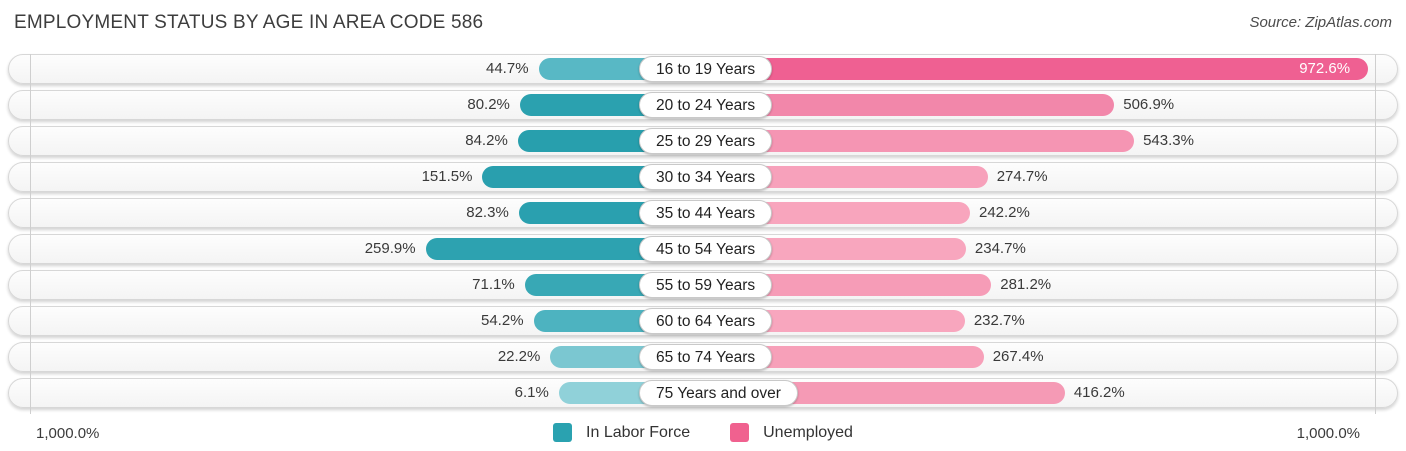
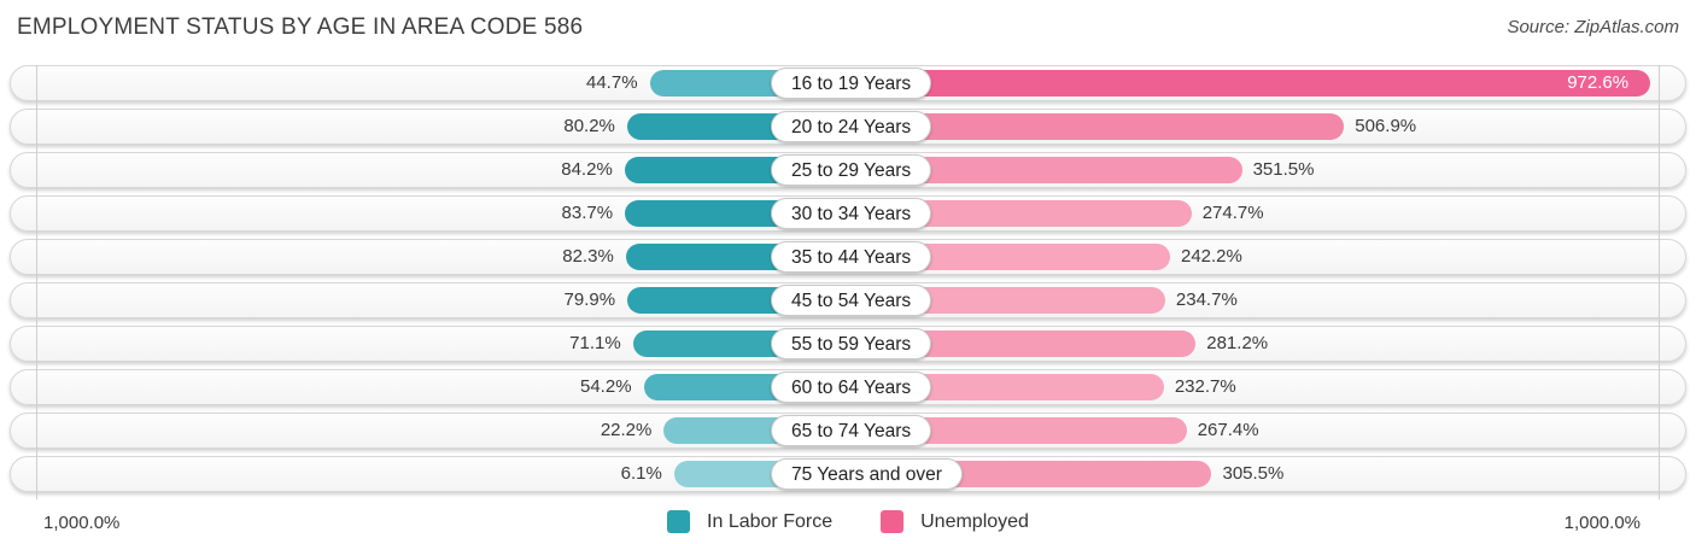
Unemployed/25 to 29 Years: 543.3% -> 351.5%
In Labor Force/30 to 34 Years: 151.5% -> 83.7%
In Labor Force/45 to 54 Years: 259.9% -> 79.9%
Unemployed/75 Years and over: 416.2% -> 305.5%
